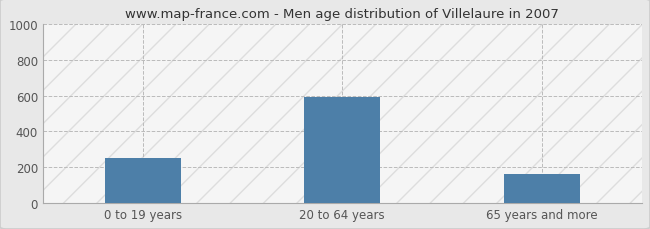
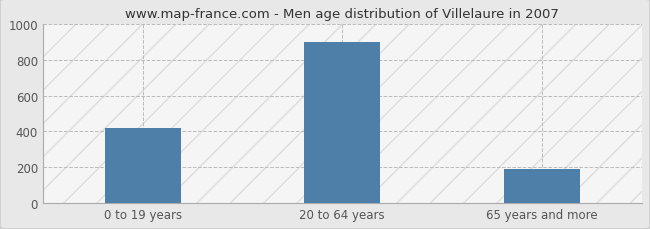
0 to 19 years: 250 -> 420
20 to 64 years: 590 -> 900
65 years and more: 160 -> 190
